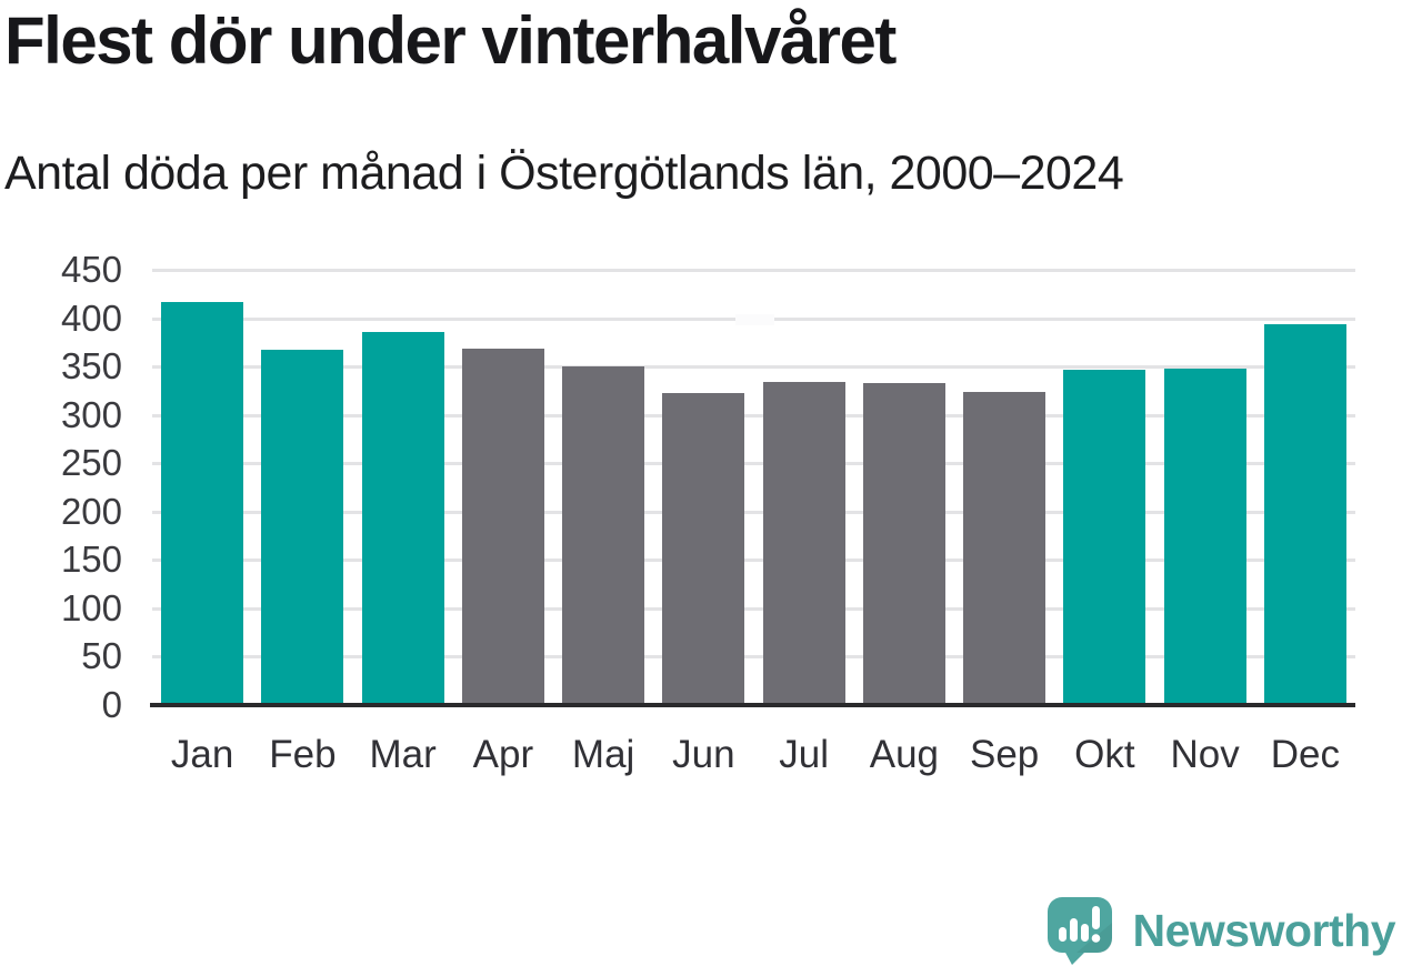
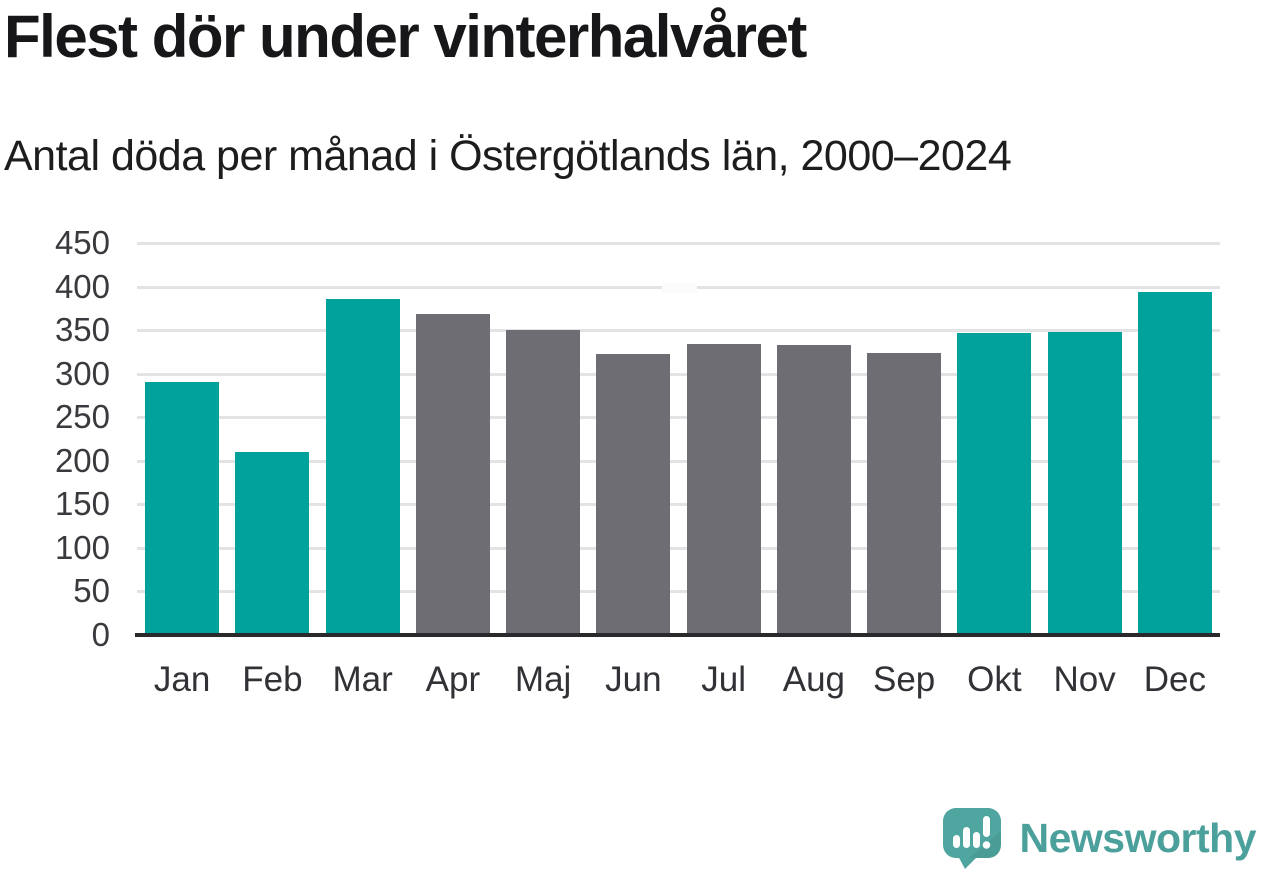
Jan: 420 -> 290
Feb: 370 -> 210
